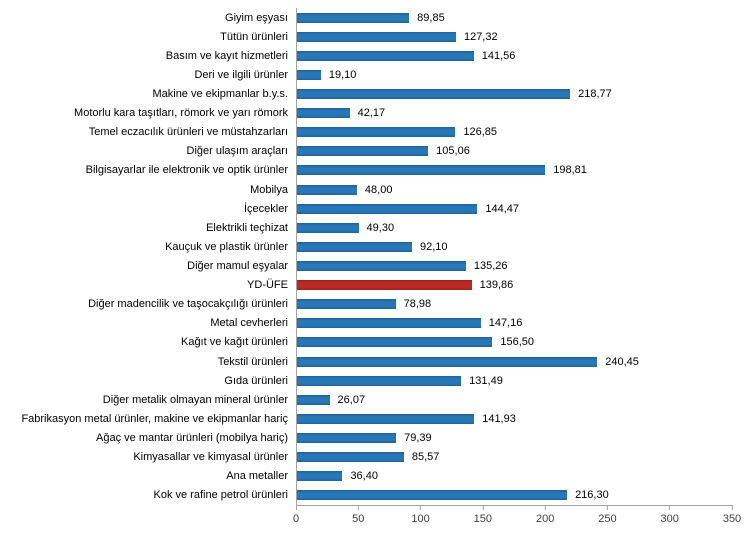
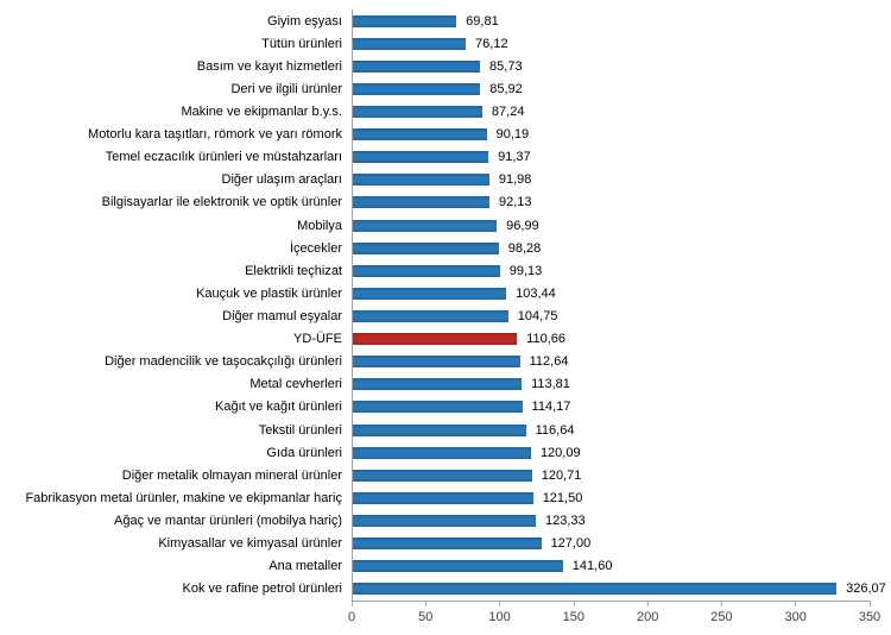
Giyim eşyası: 89,85 -> 69,81
Tütün ürünleri: 127,32 -> 76,12
Basım ve kayıt hizmetleri: 141,56 -> 85,73
Deri ve ilgili ürünler: 19,10 -> 85,92
Makine ve ekipmanlar b.y.s.: 218,77 -> 87,24
Motorlu kara taşıtları, römork ve yarı römork: 42,17 -> 90,19
Temel eczacılık ürünleri ve müstahzarları: 126,85 -> 91,37
Diğer ulaşım araçları: 105,06 -> 91,98
Bilgisayarlar ile elektronik ve optik ürünler: 198,81 -> 92,13
Mobilya: 48,00 -> 96,99
İçecekler: 144,47 -> 98,28
Elektrikli teçhizat: 49,30 -> 99,13
Kauçuk ve plastik ürünler: 92,10 -> 103,44
Diğer mamul eşyalar: 135,26 -> 104,75
YD-ÜFE: 139,86 -> 110,66
Diğer madencilik ve taşocakçılığı ürünleri: 78,98 -> 112,64
Metal cevherleri: 147,16 -> 113,81
Kağıt ve kağıt ürünleri: 156,50 -> 114,17
Tekstil ürünleri: 240,45 -> 116,64
Gıda ürünleri: 131,49 -> 120,09
Diğer metalik olmayan mineral ürünler: 26,07 -> 120,71
Fabrikasyon metal ürünler, makine ve ekipmanlar hariç: 141,93 -> 121,50
Ağaç ve mantar ürünleri (mobilya hariç): 79,39 -> 123,33
Kimyasallar ve kimyasal ürünler: 85,57 -> 127,00
Ana metaller: 36,40 -> 141,60
Kok ve rafine petrol ürünleri: 216,30 -> 326,07
